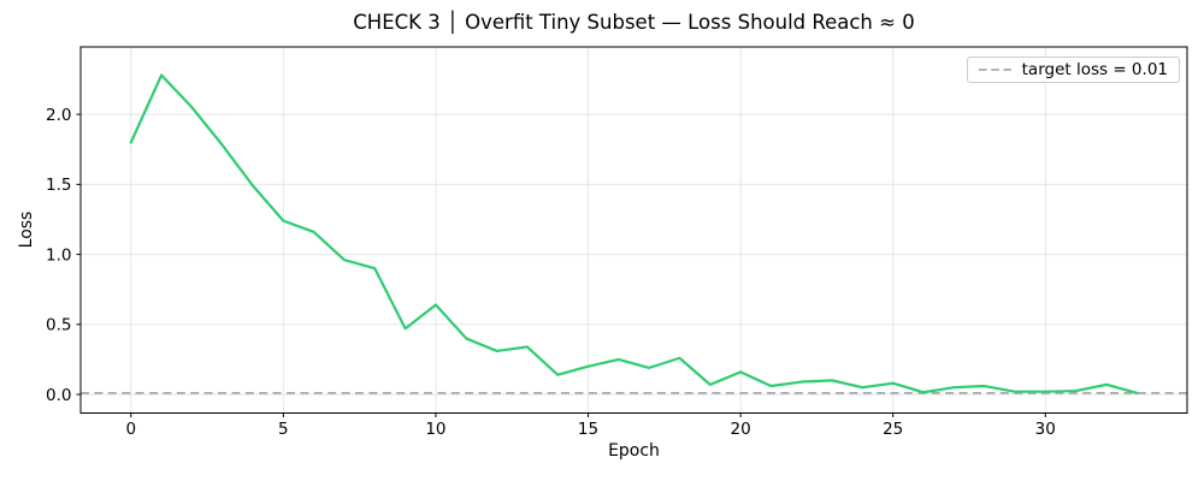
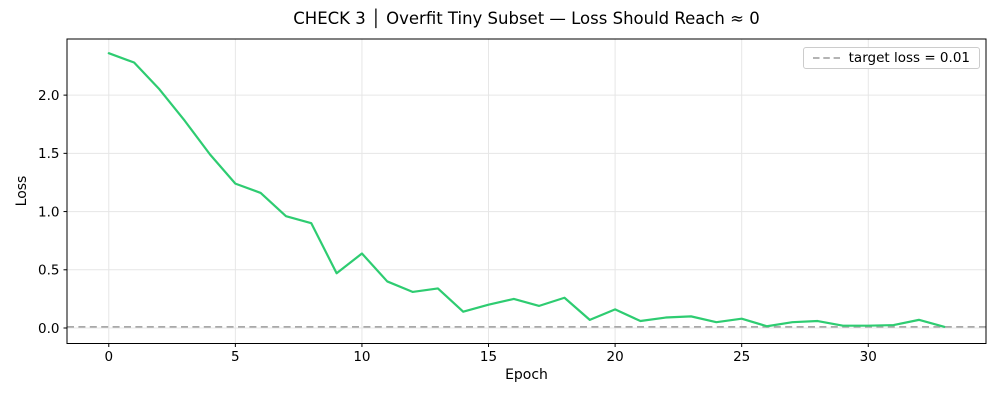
0: 1.80 -> 2.36
